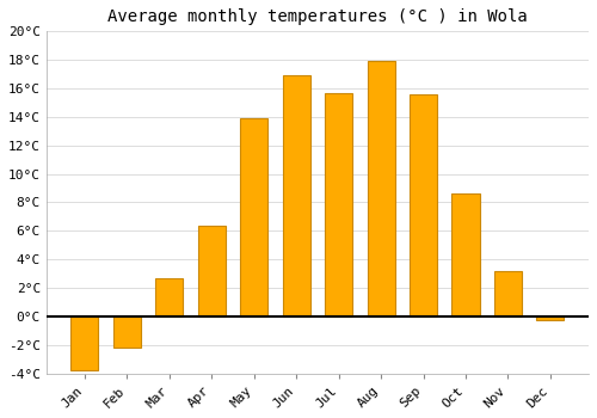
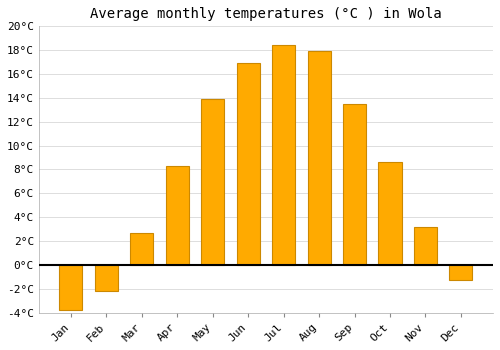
Apr: 6.4°C -> 8.3°C
Jul: 15.7°C -> 18.4°C
Sep: 15.6°C -> 13.5°C
Dec: -0.3°C -> -1.3°C
